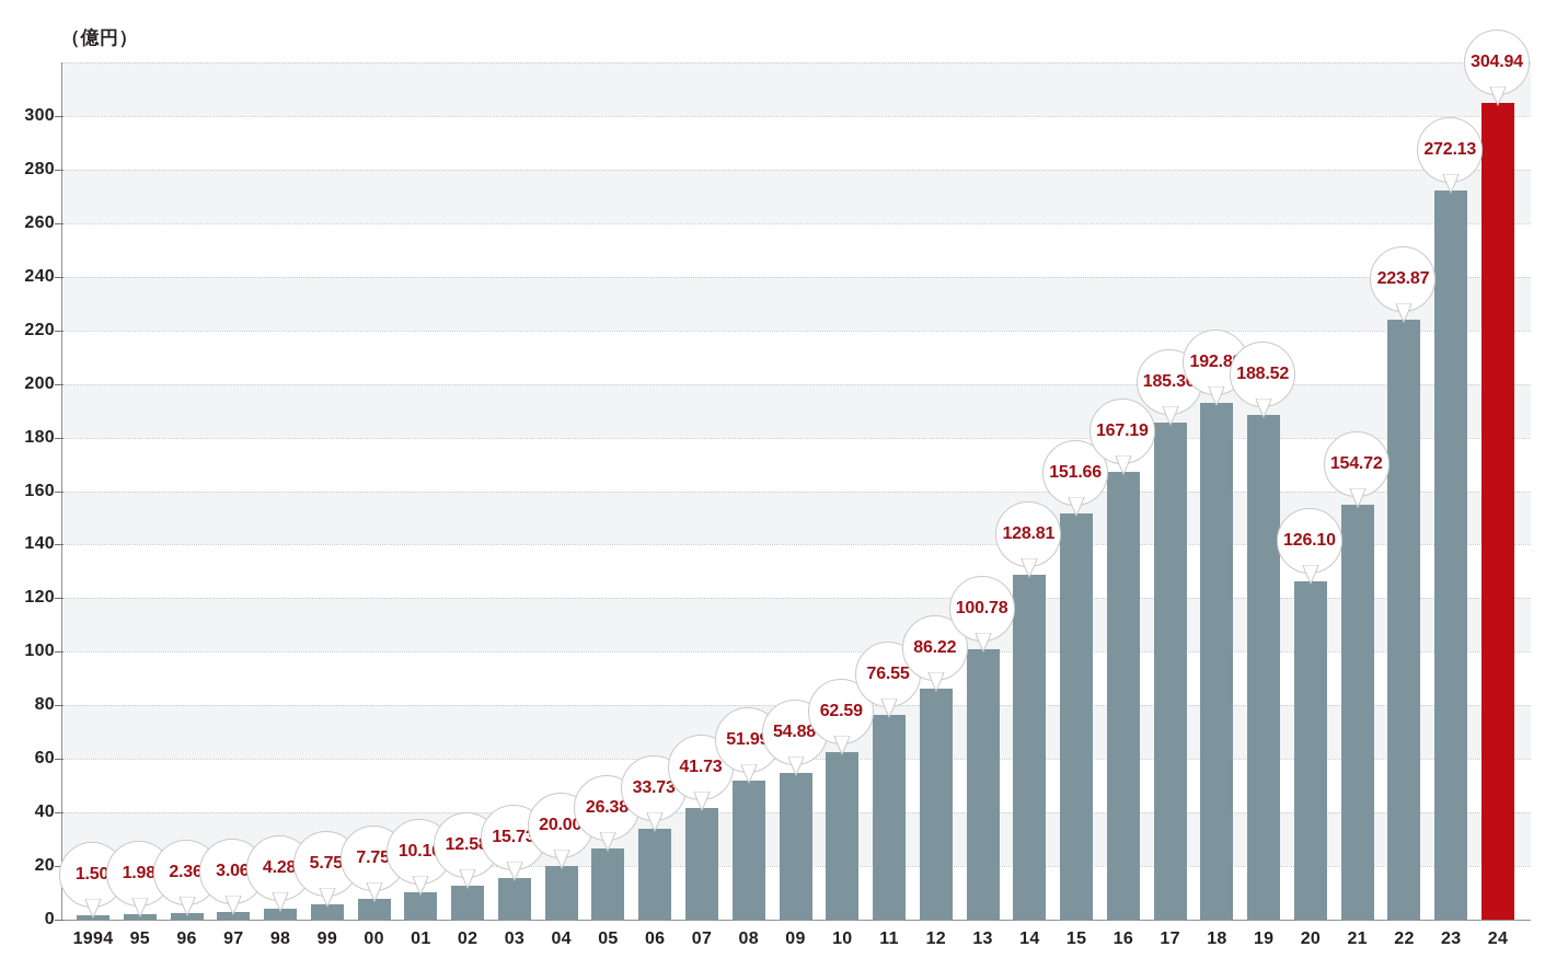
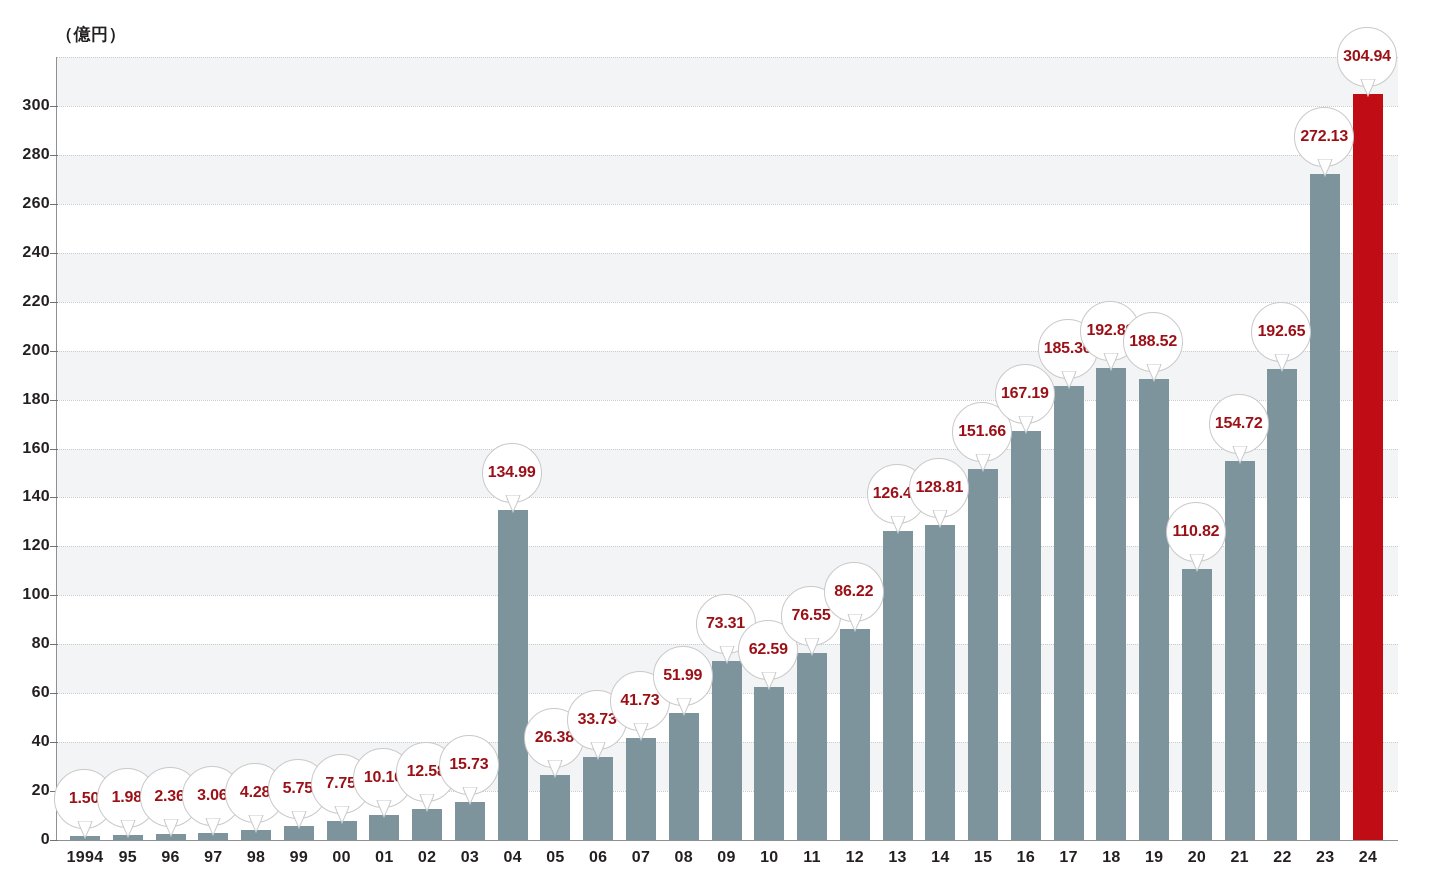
04: 20.00 -> 134.99
09: 54.88 -> 73.31
13: 100.78 -> 126.42
20: 126.10 -> 110.82
22: 223.87 -> 192.65
